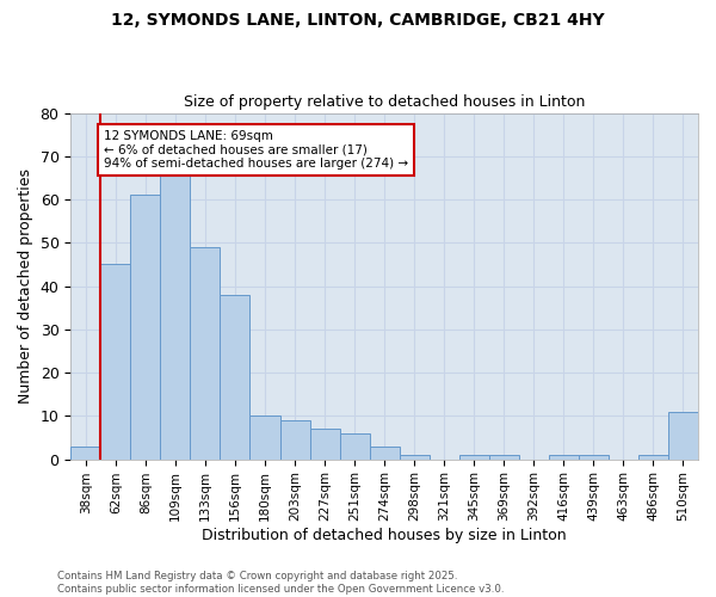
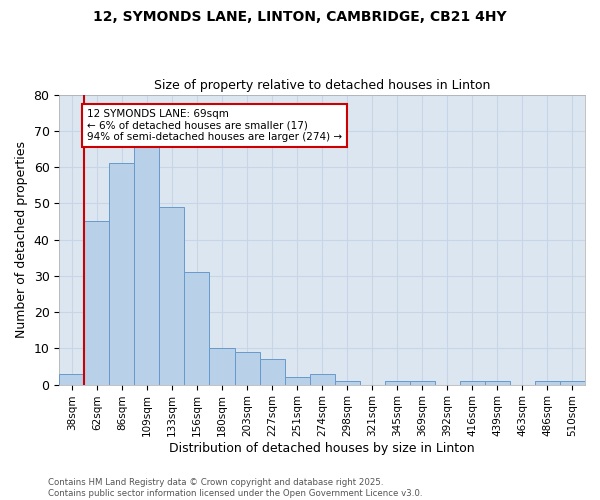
156sqm: 38 -> 31
251sqm: 6 -> 2
510sqm: 11 -> 1
